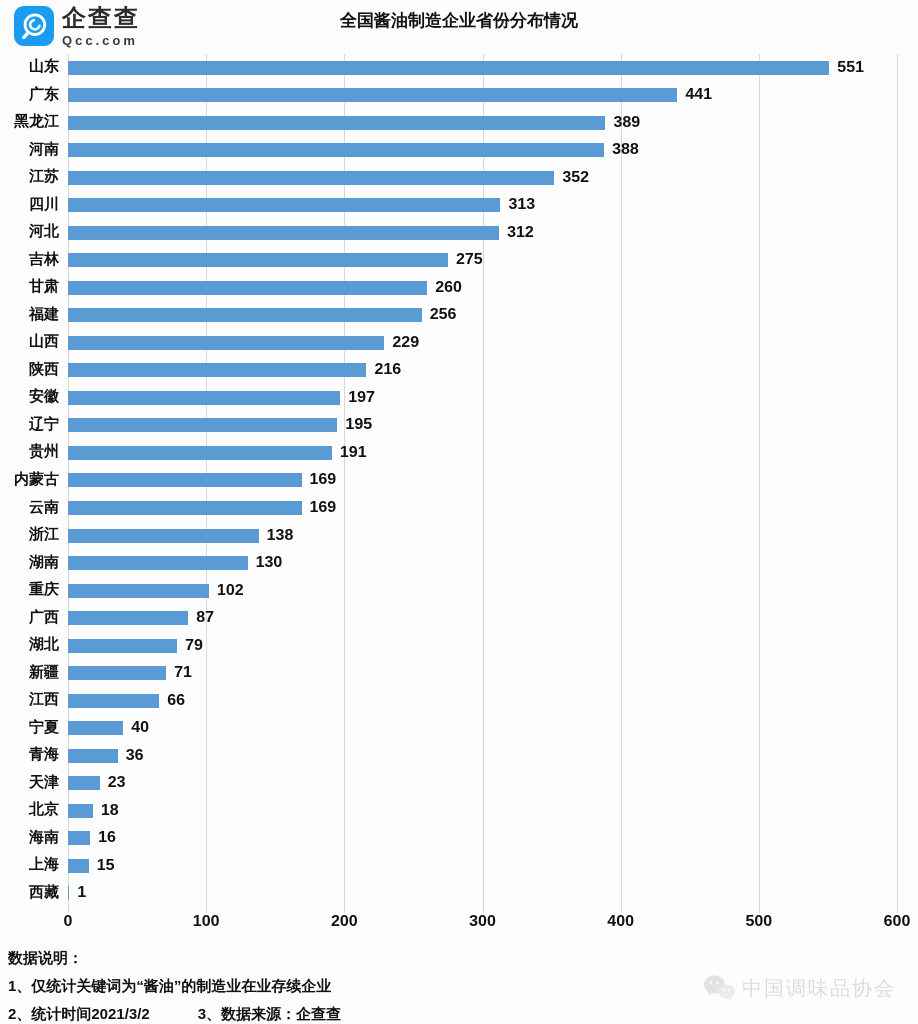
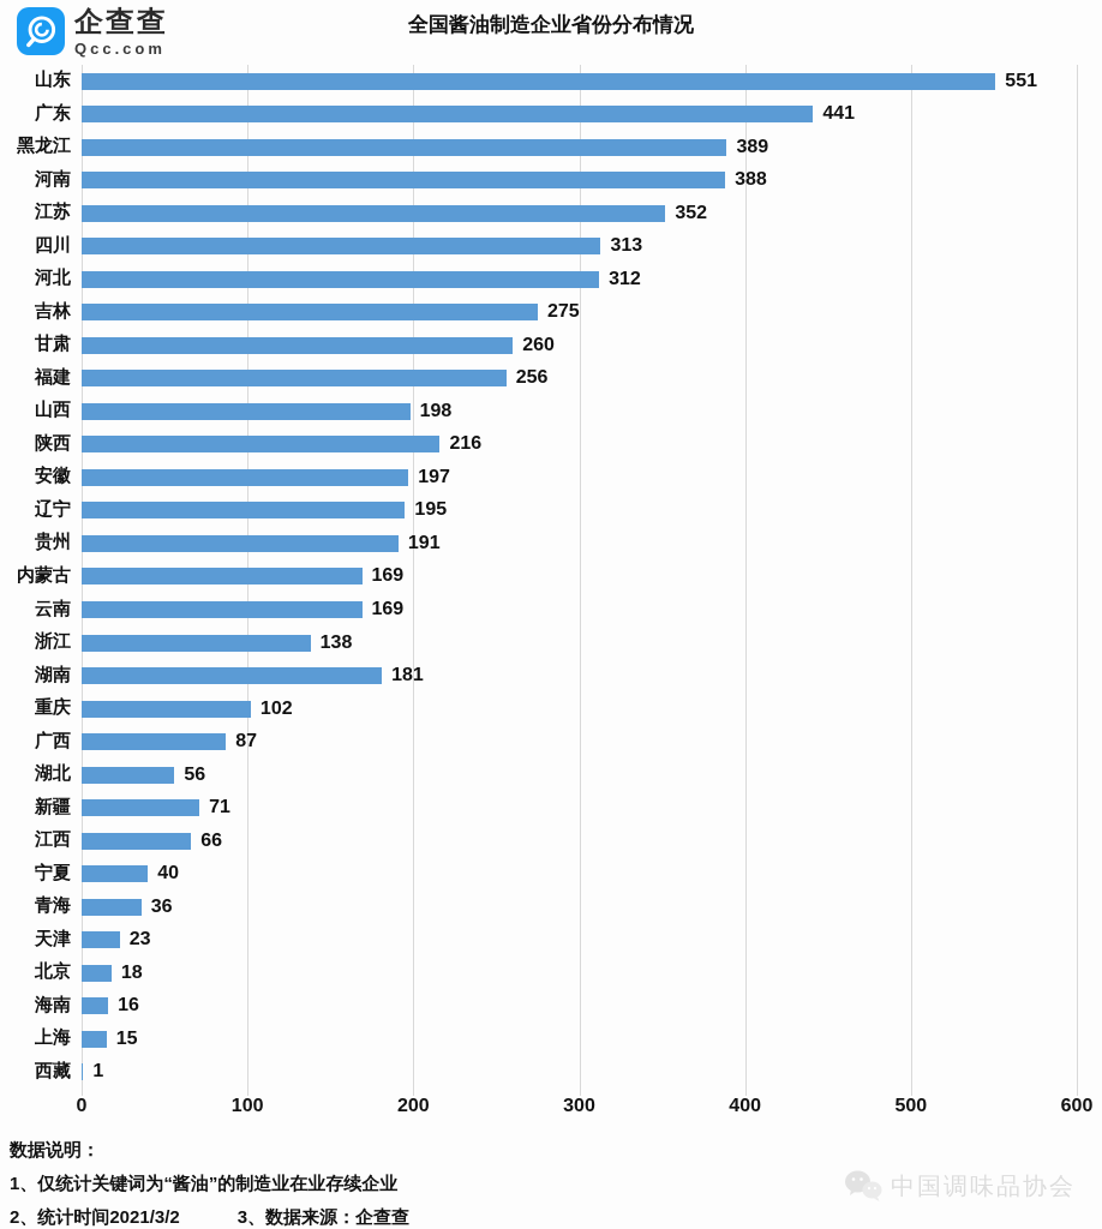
山西: 229 -> 198
湖南: 130 -> 181
湖北: 79 -> 56
